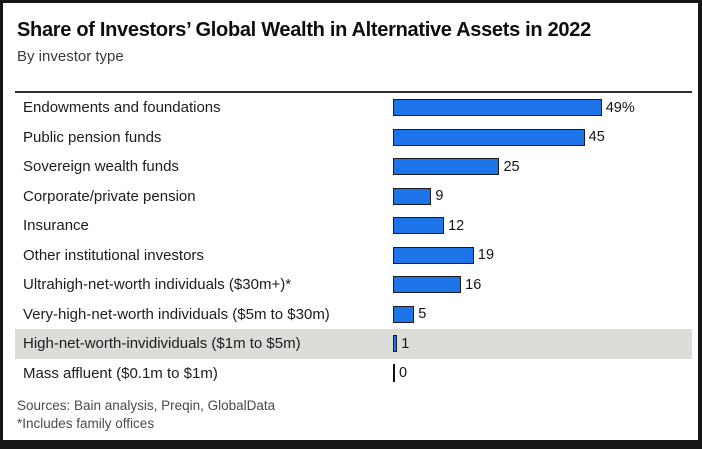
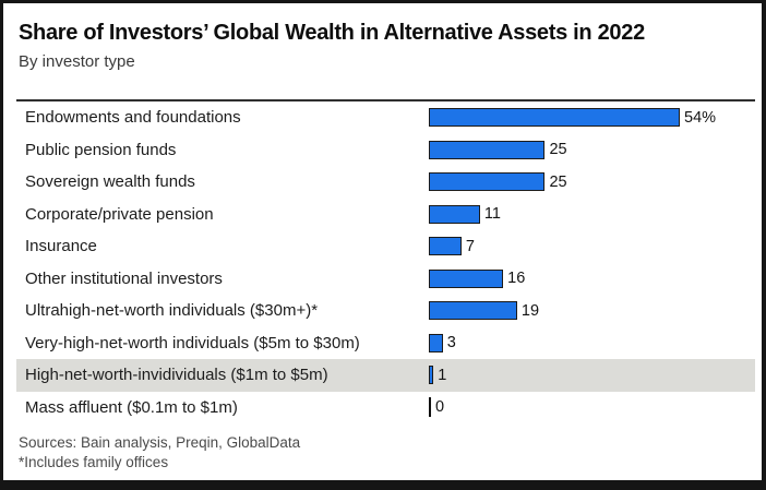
Endowments and foundations: 49% -> 54%
Public pension funds: 45 -> 25
Corporate/private pension: 9 -> 11
Insurance: 12 -> 7
Other institutional investors: 19 -> 16
Ultrahigh-net-worth individuals ($30m+)*: 16 -> 19
Very-high-net-worth individuals ($5m to $30m): 5 -> 3
